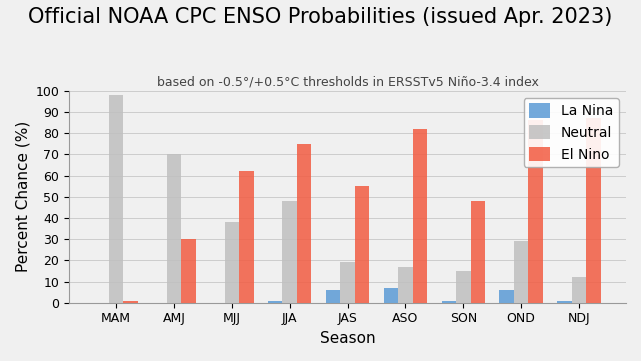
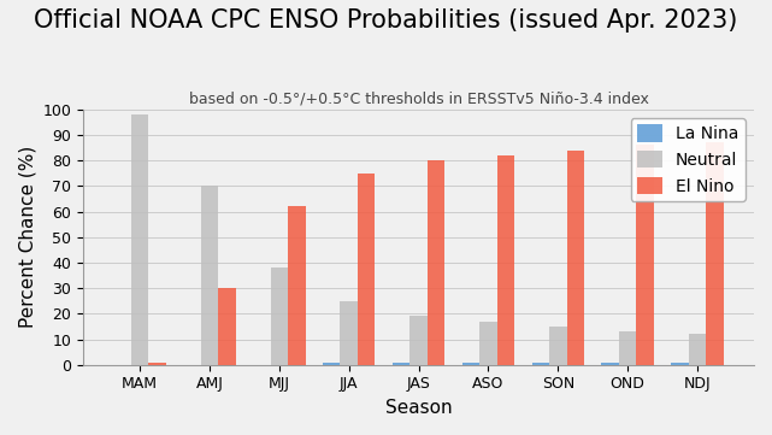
Neutral/JJA: 48 -> 25
La Nina/JAS: 6 -> 1
El Nino/JAS: 55 -> 80
La Nina/ASO: 7 -> 1
El Nino/SON: 48 -> 84
La Nina/OND: 6 -> 1
Neutral/OND: 29 -> 13
